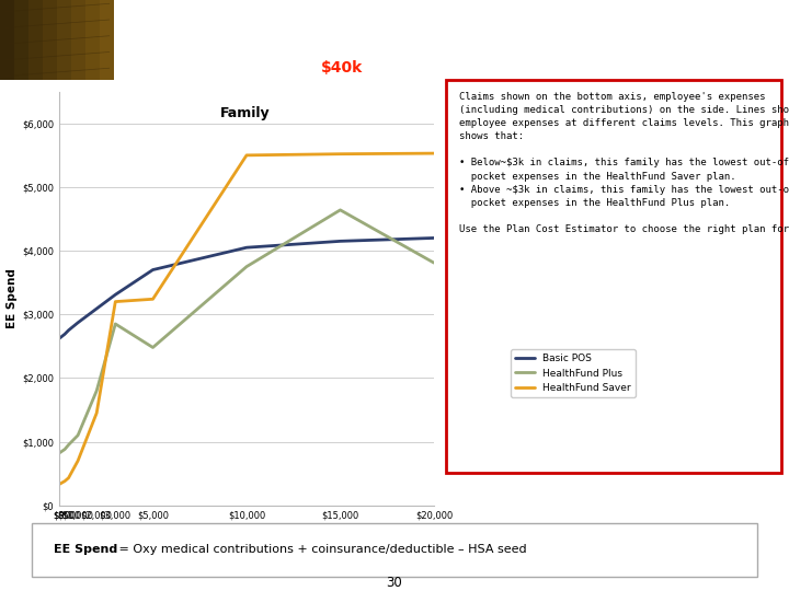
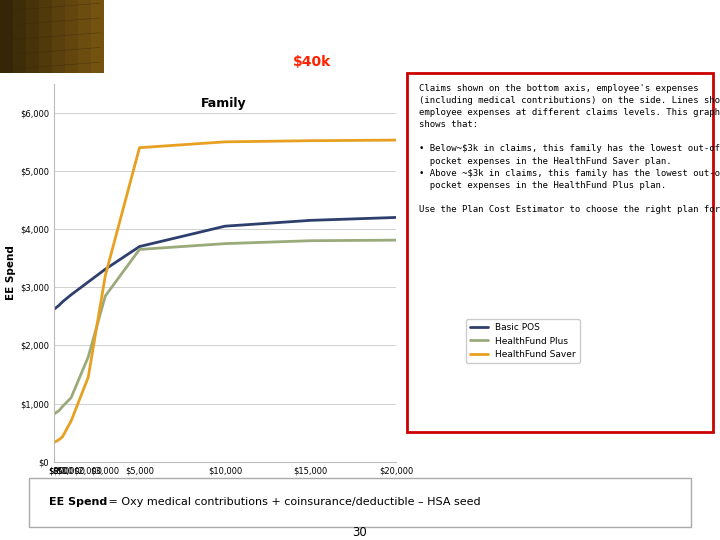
HealthFund Plus/$5,000: $2,480 -> $3,650
HealthFund Saver/$5,000: $3,240 -> $5,400
HealthFund Plus/$15,000: $4,640 -> $3,800
